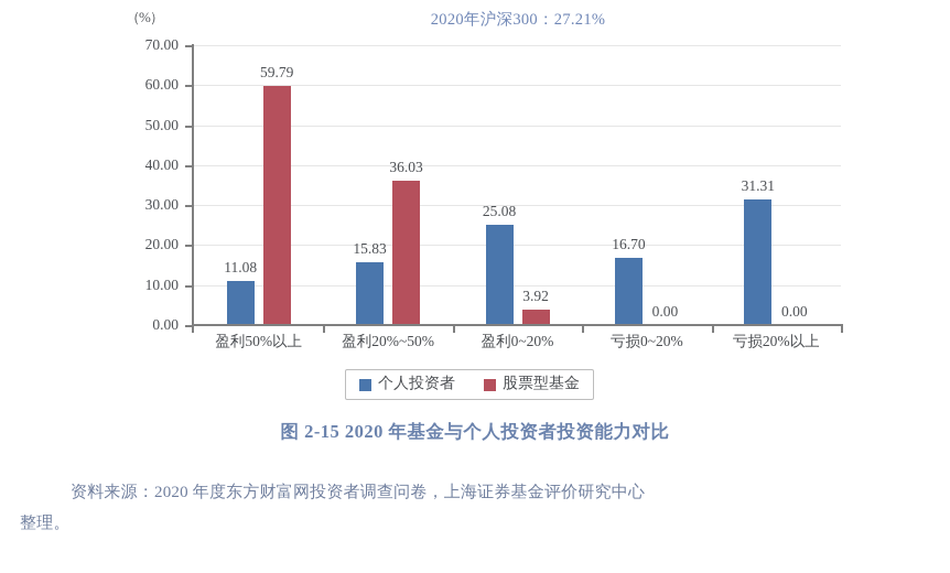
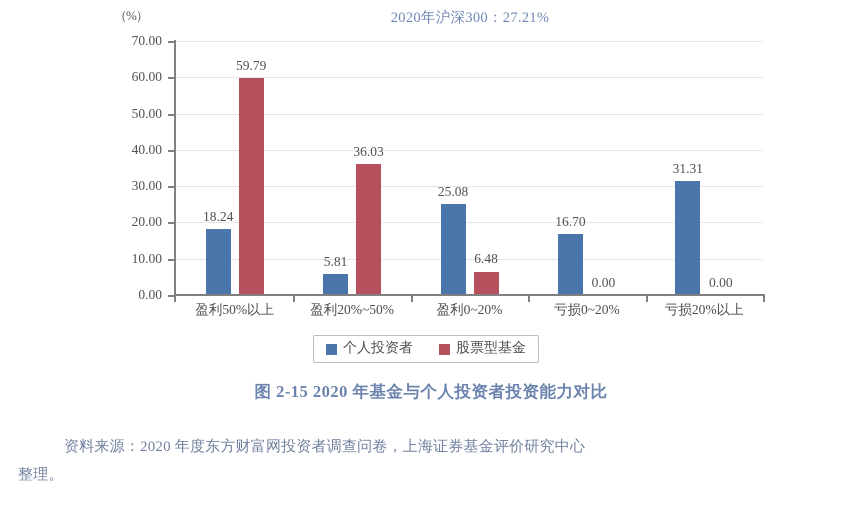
个人投资者/盈利50%以上: 11.08 -> 18.24
个人投资者/盈利20%~50%: 15.83 -> 5.81
股票型基金/盈利0~20%: 3.92 -> 6.48
